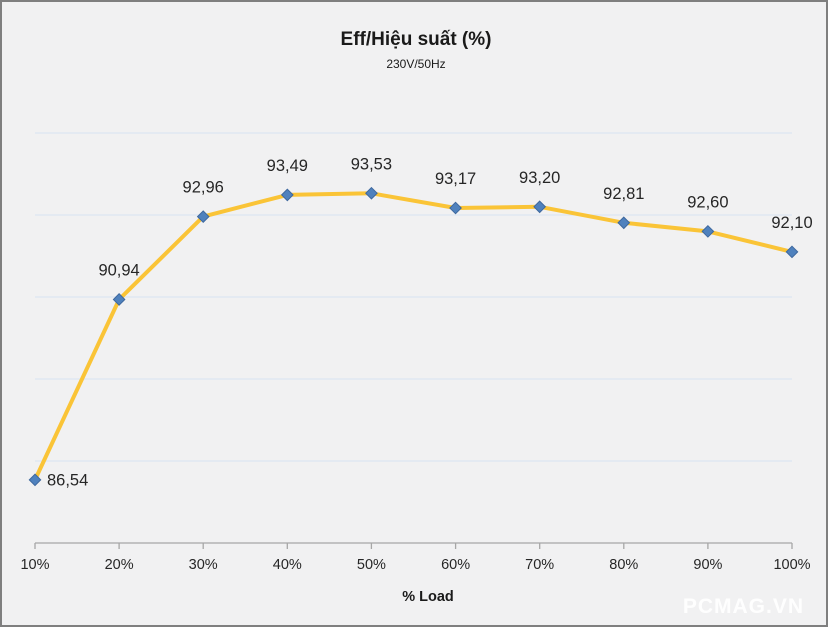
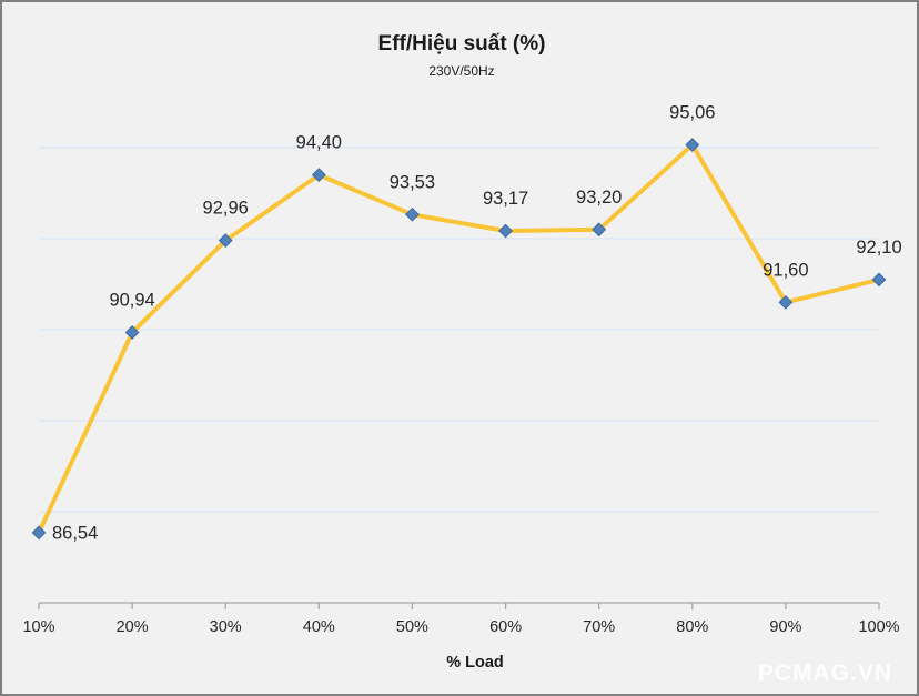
40%: 93,49 -> 94,40
80%: 92,81 -> 95,06
90%: 92,60 -> 91,60
